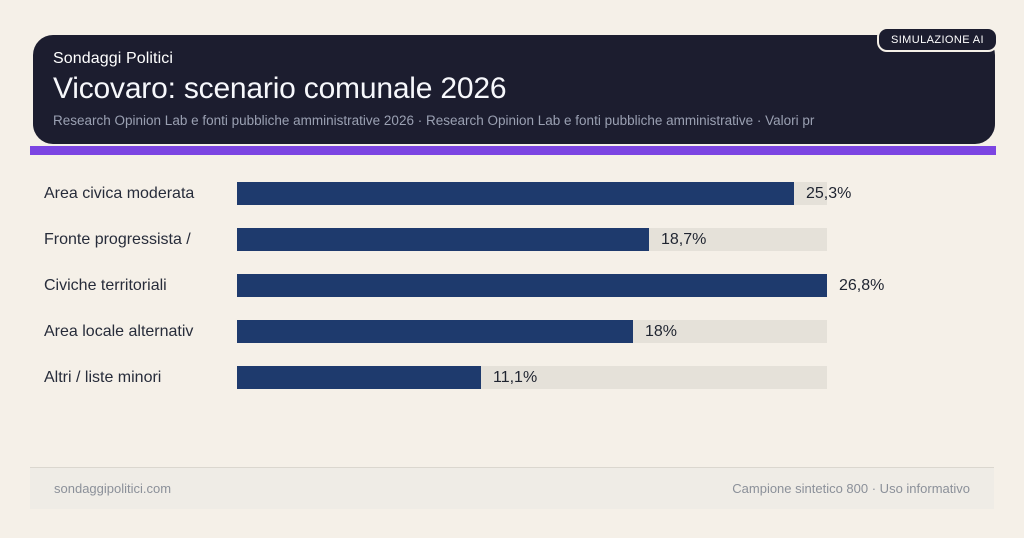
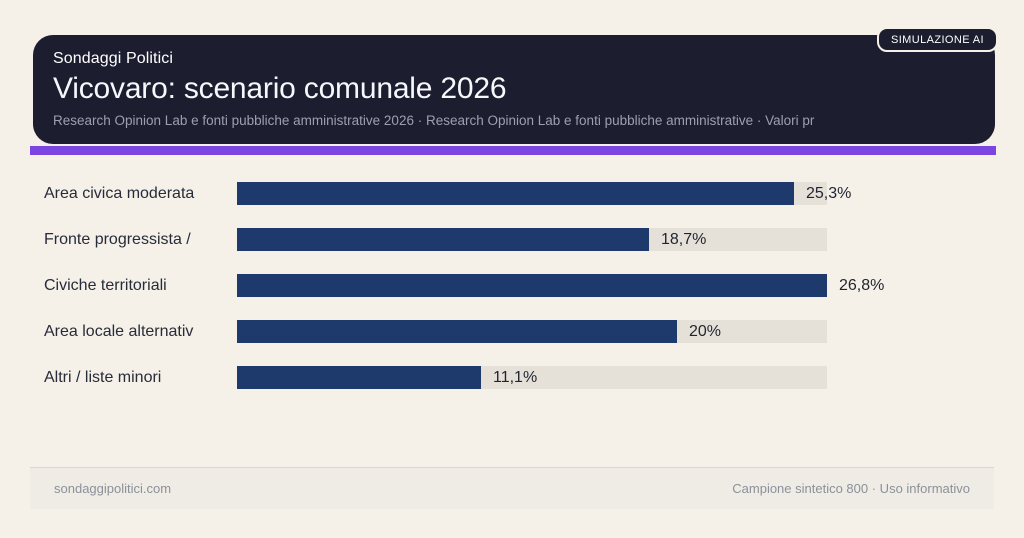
Area locale alternativ: 18% -> 20%
